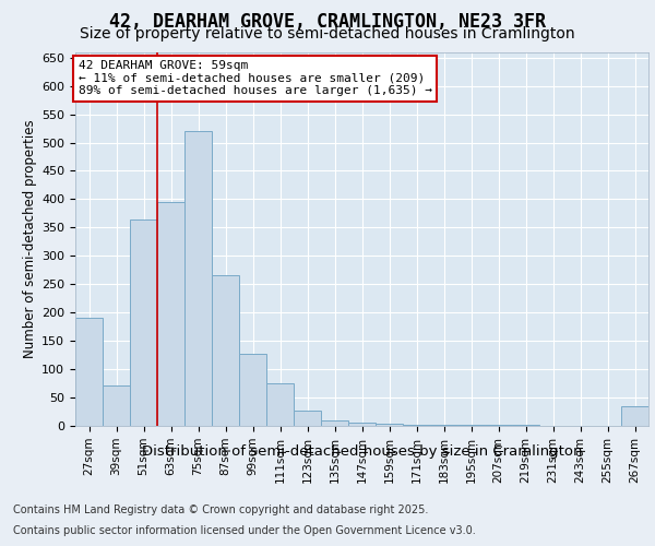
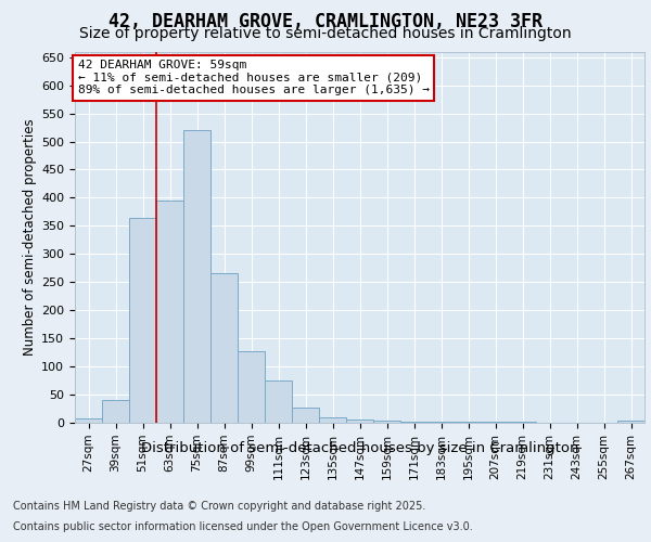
27sqm: 190 -> 7
39sqm: 72 -> 40
267sqm: 34 -> 4
